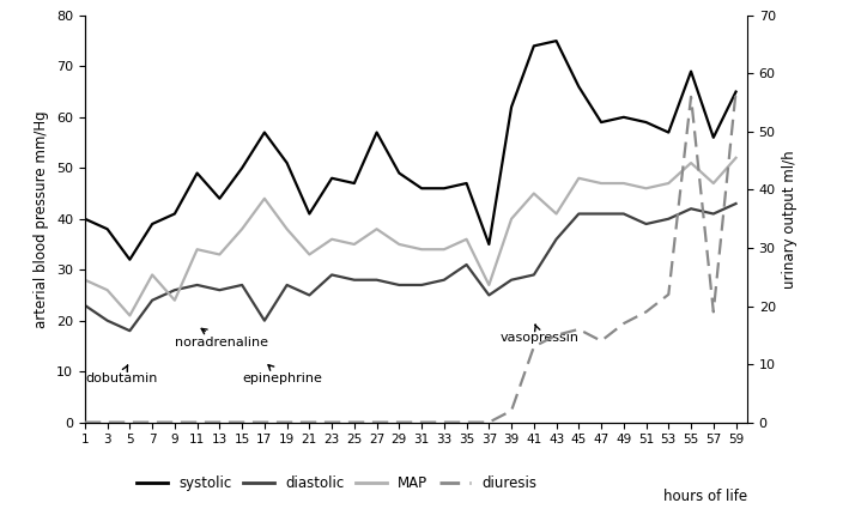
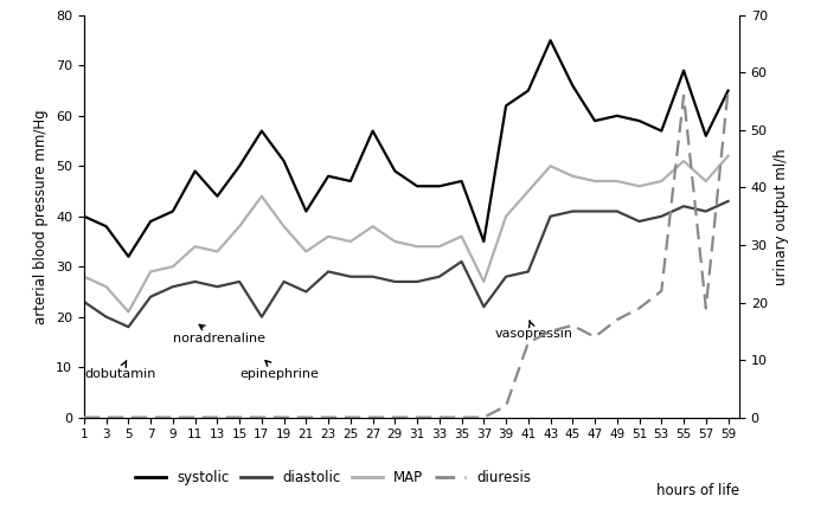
MAP/9: 24 -> 30
diastolic/37: 25 -> 22
systolic/41: 74 -> 65
diastolic/43: 36 -> 40
MAP/43: 41 -> 50
